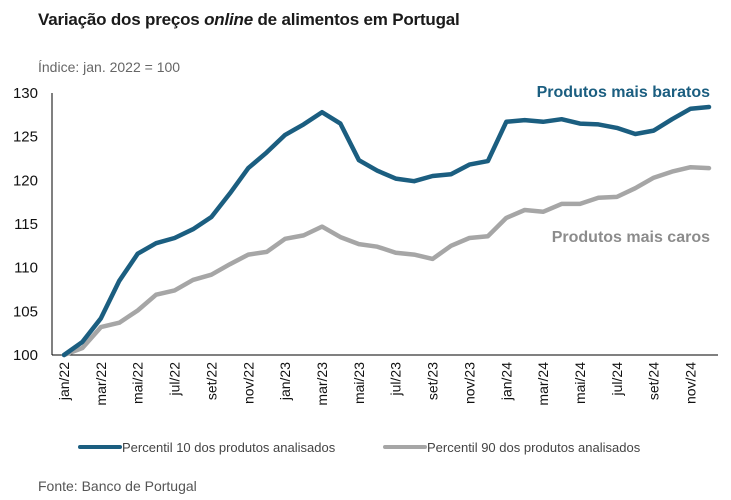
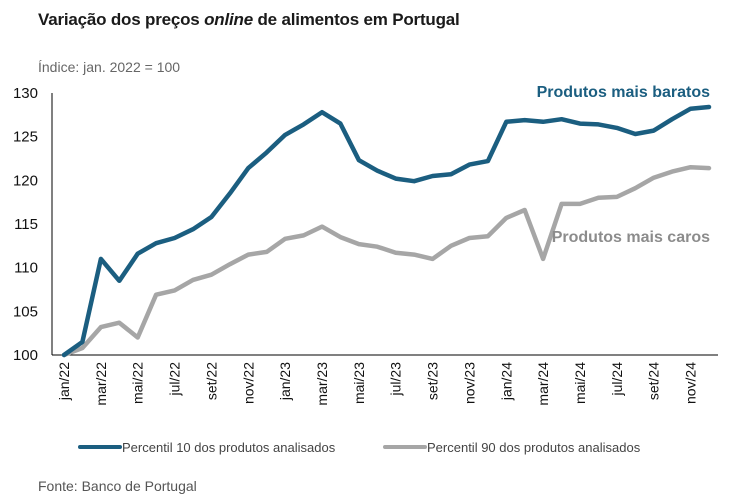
Percentil 10 dos produtos analisados/mar/22: 104 -> 111
Percentil 90 dos produtos analisados/mai/22: 105 -> 102
Percentil 90 dos produtos analisados/mar/24: 116 -> 111
